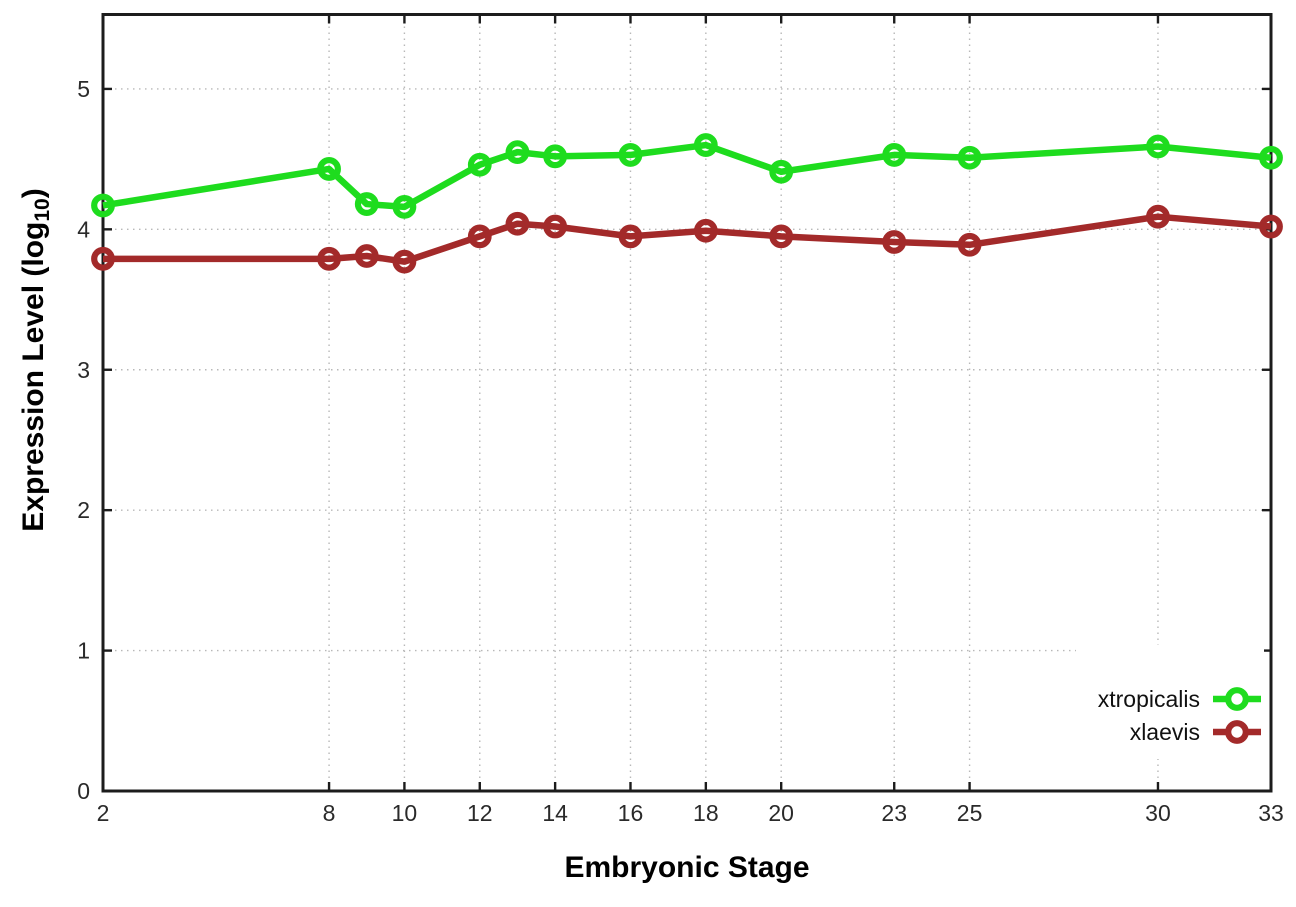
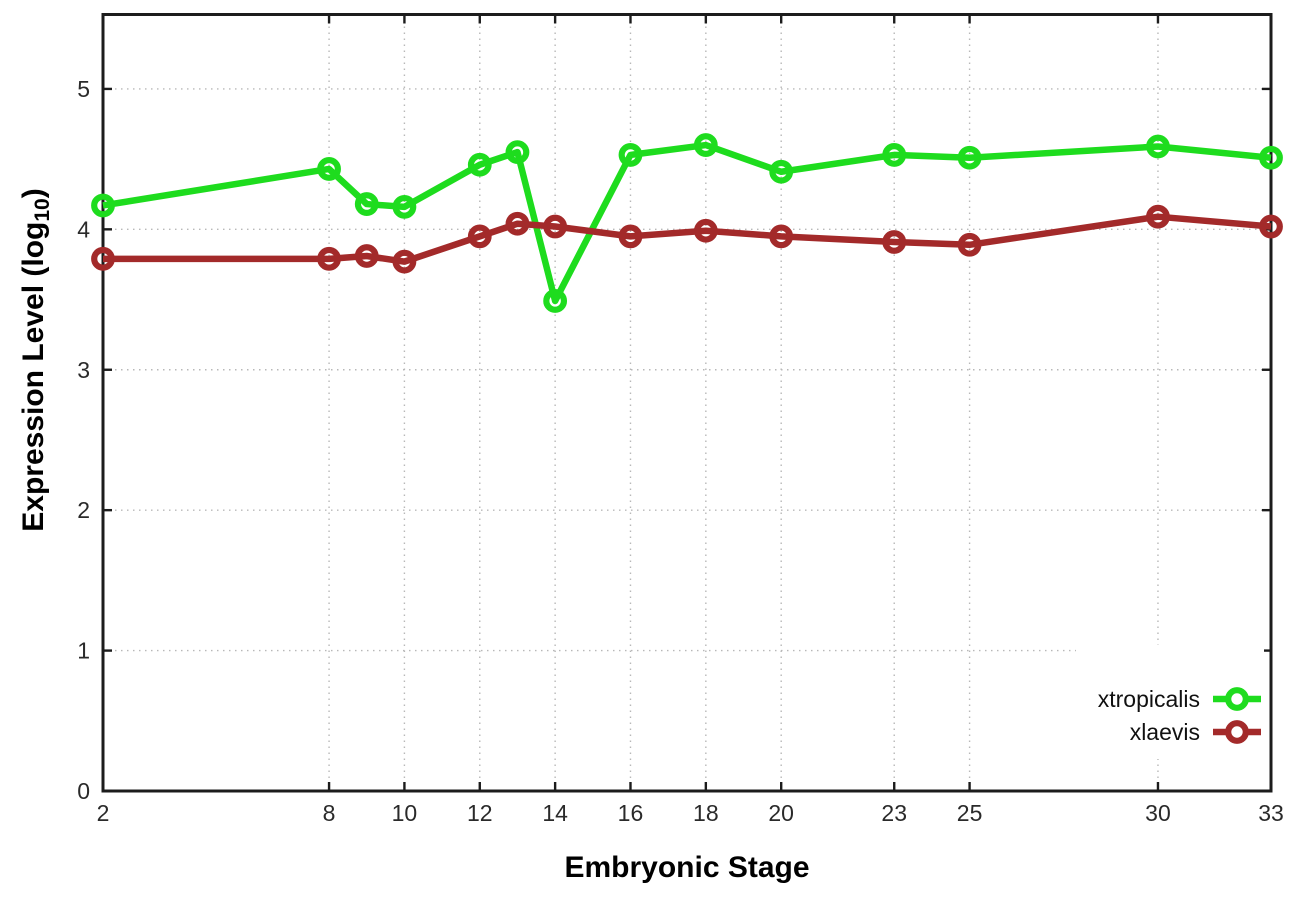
xtropicalis/14: 4.52 -> 3.49
